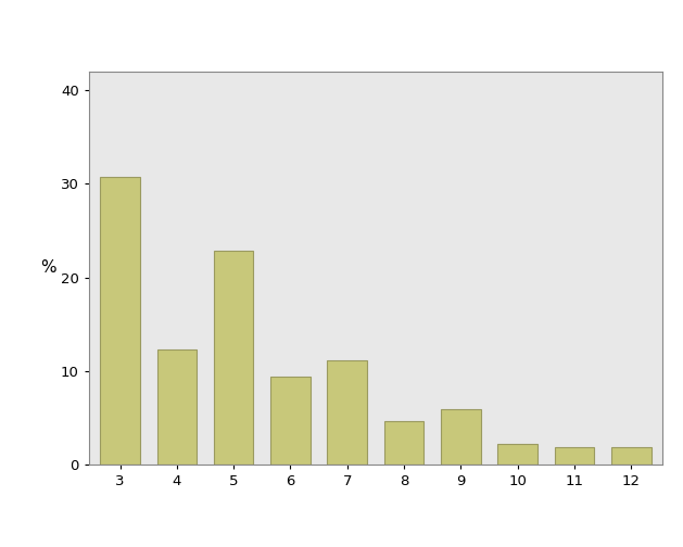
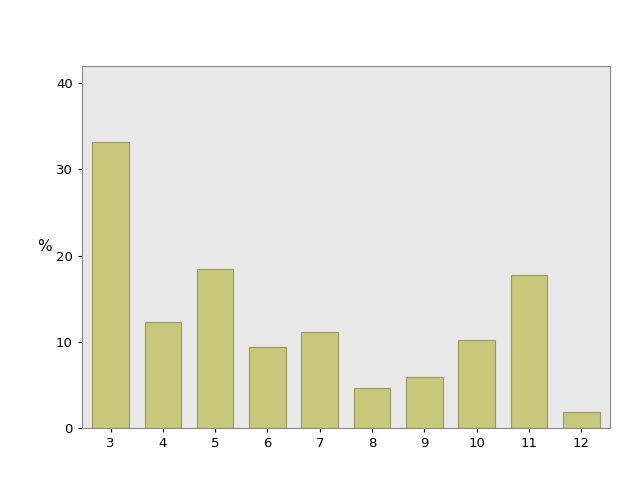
3: 30.7 -> 33.2
5: 22.8 -> 18.4
10: 2.3 -> 10.2
11: 1.9 -> 17.8
